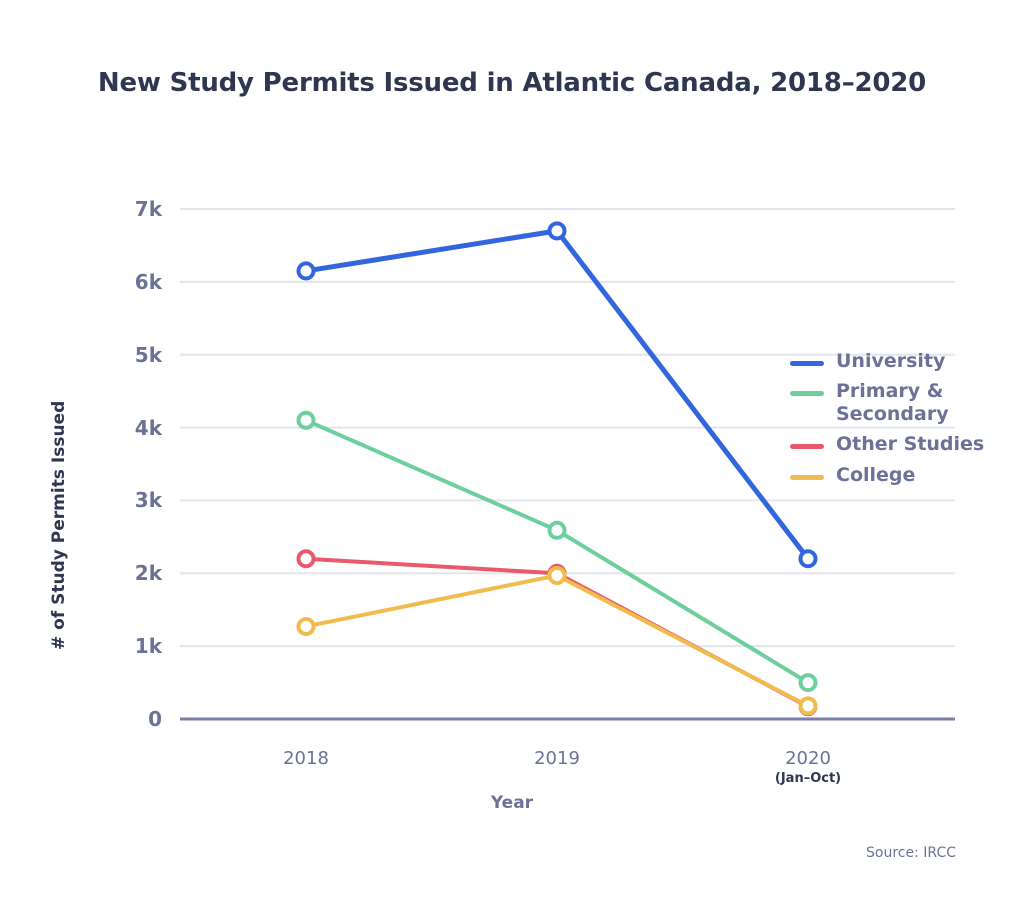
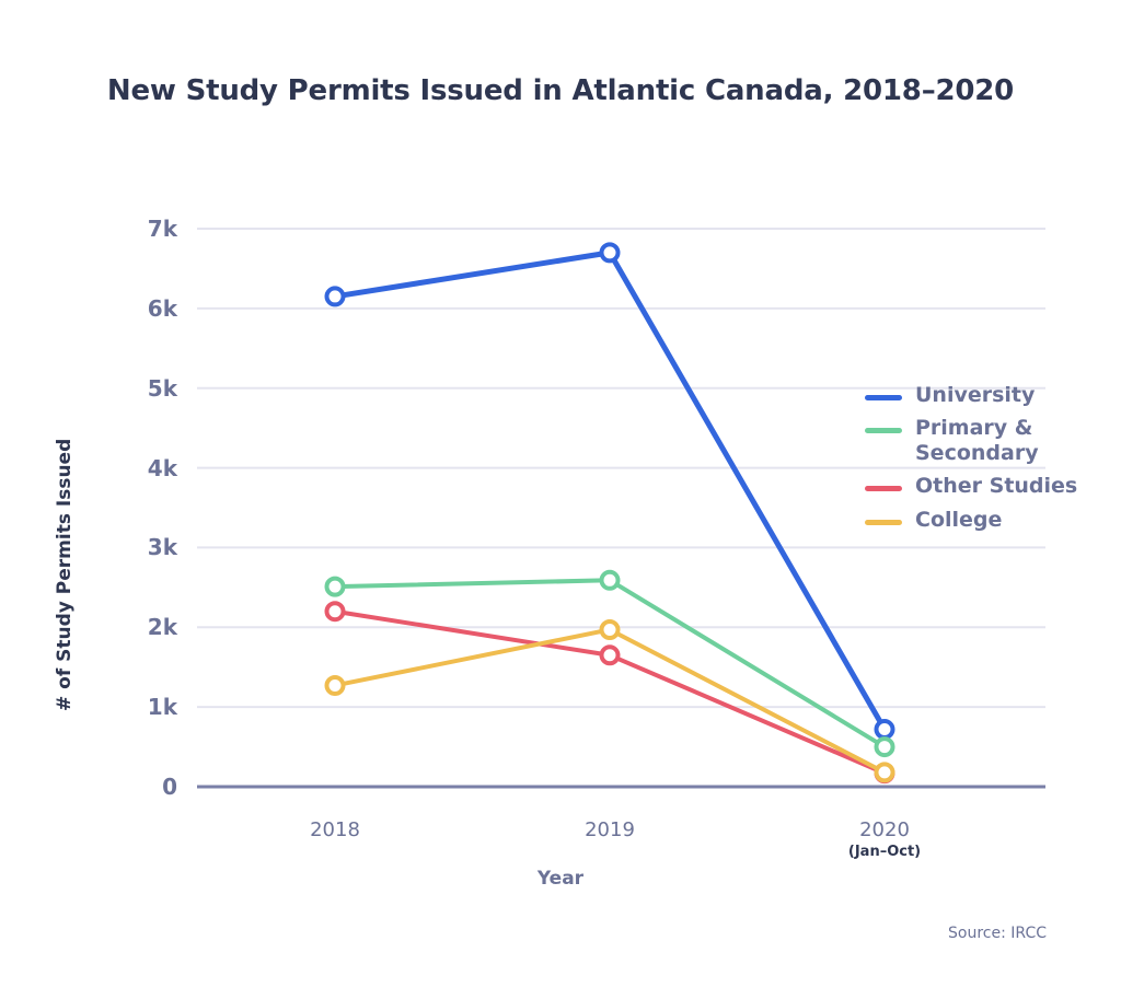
Primary & Secondary/2018: 4.1k -> 2.5k
Other Studies/2019: 2.0k -> 1.6k
University/2020: 2.2k -> 0.7k
